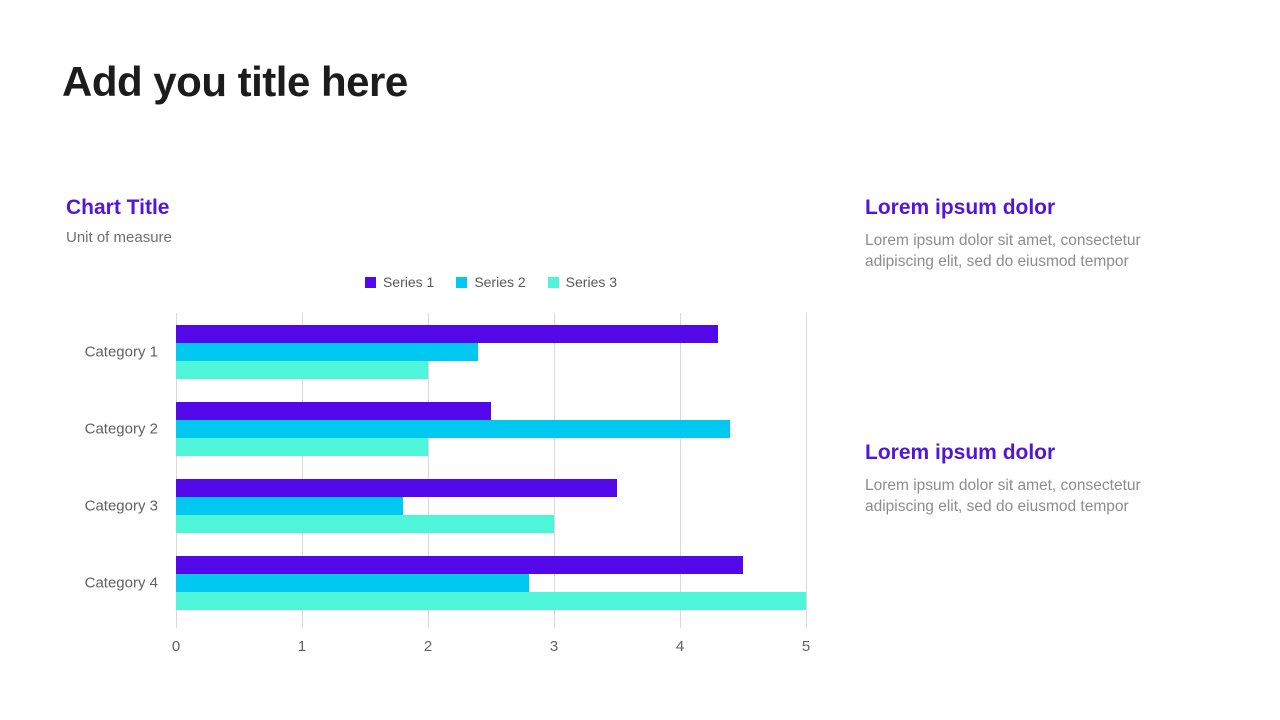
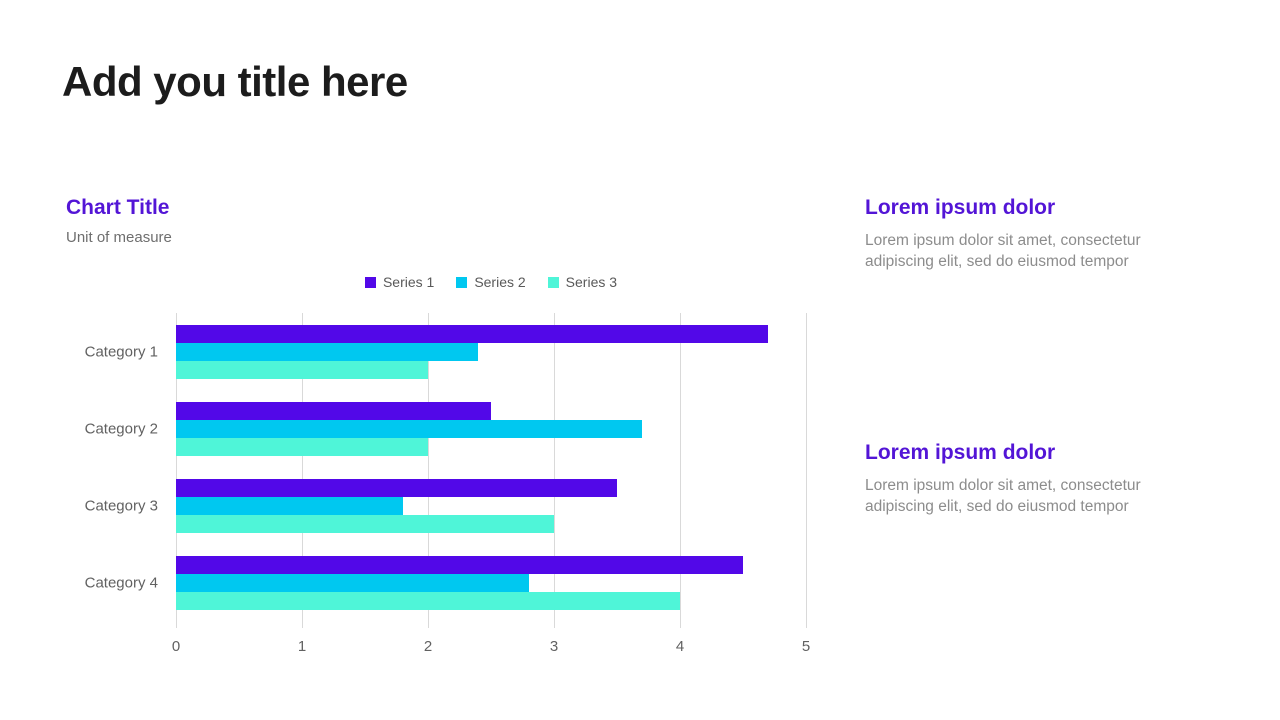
Series 1/Category 1: 4.3 -> 4.7
Series 2/Category 2: 4.4 -> 3.7
Series 3/Category 4: 5 -> 4
